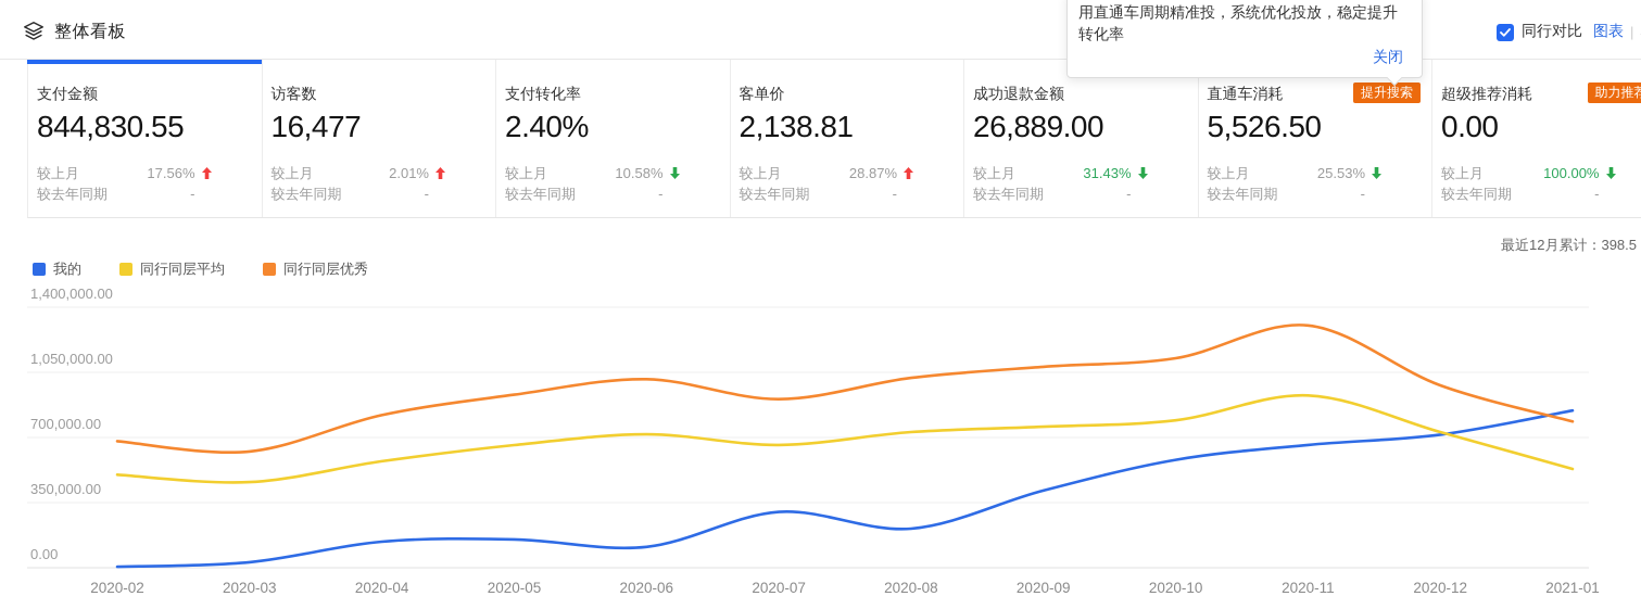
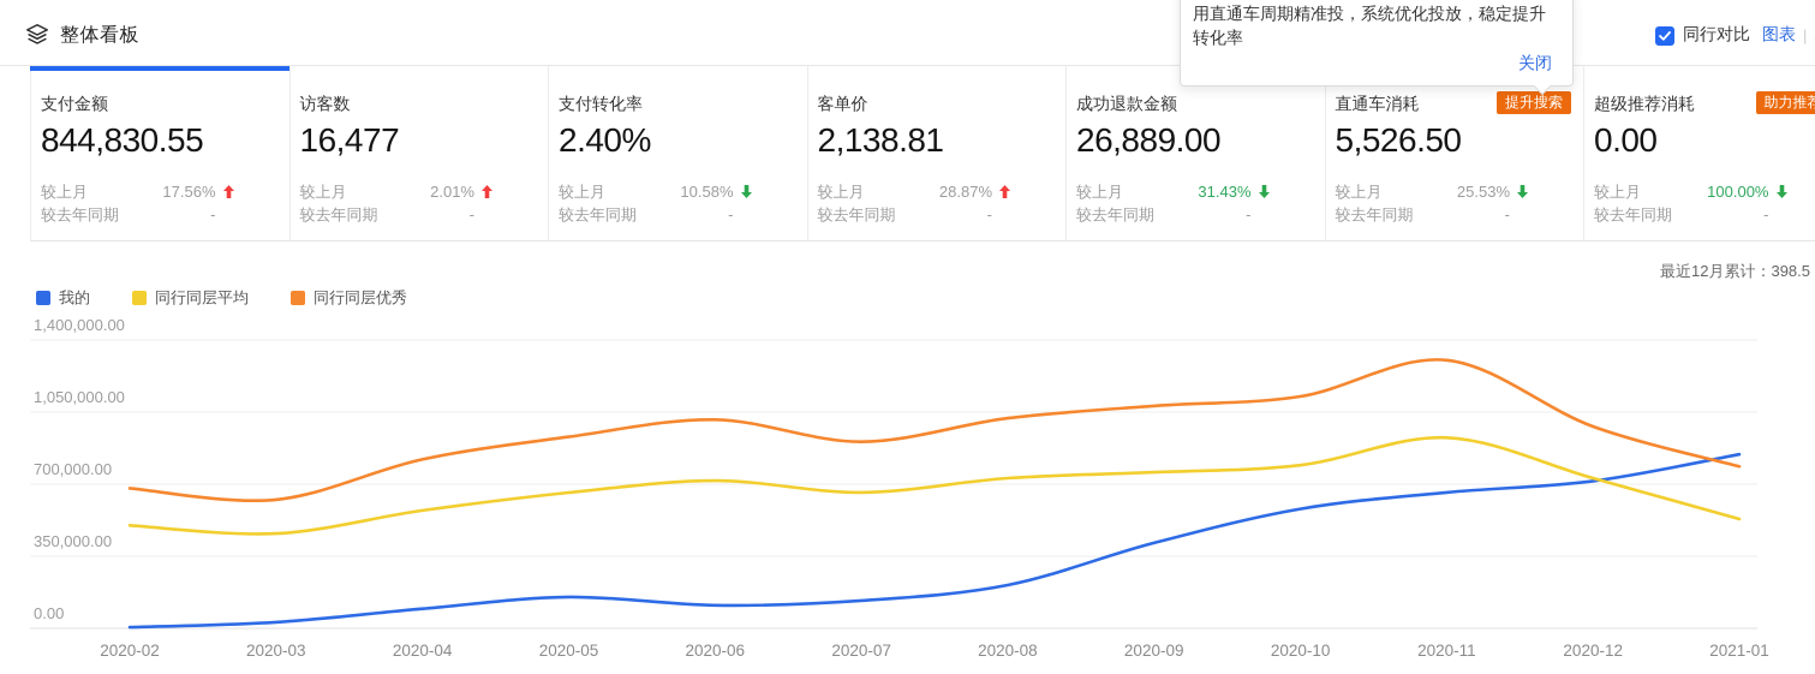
我的/2020-04: 140000 -> 100000
我的/2020-07: 300000 -> 140000
